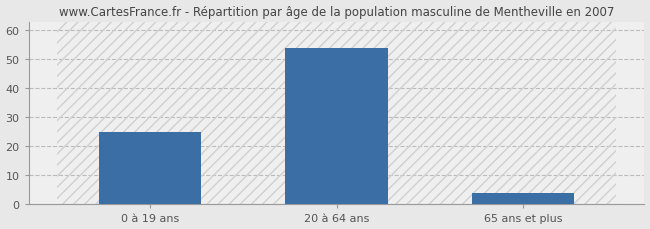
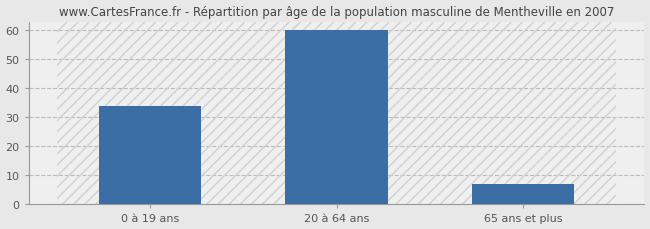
0 à 19 ans: 25 -> 34
20 à 64 ans: 54 -> 60
65 ans et plus: 4 -> 7
